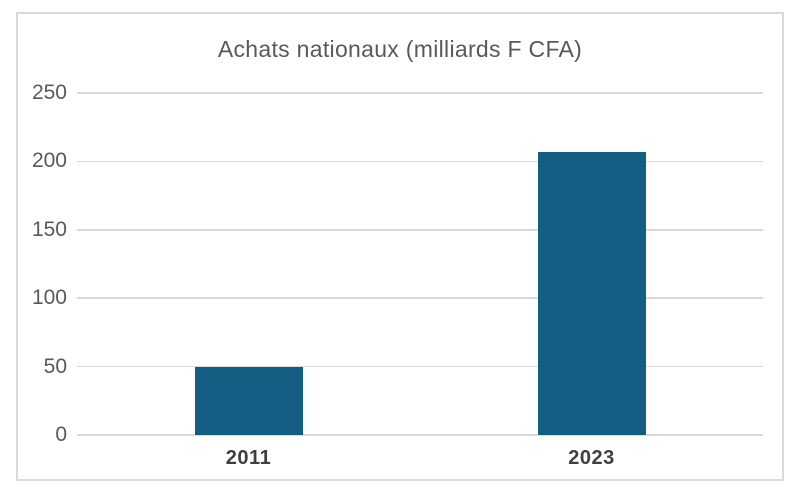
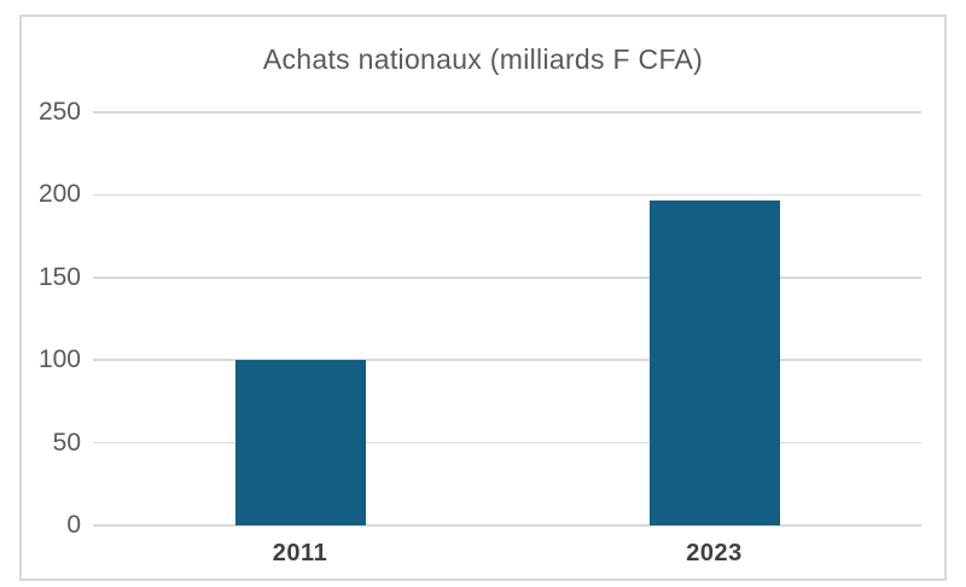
2011: 50 -> 100
2023: 207 -> 197
